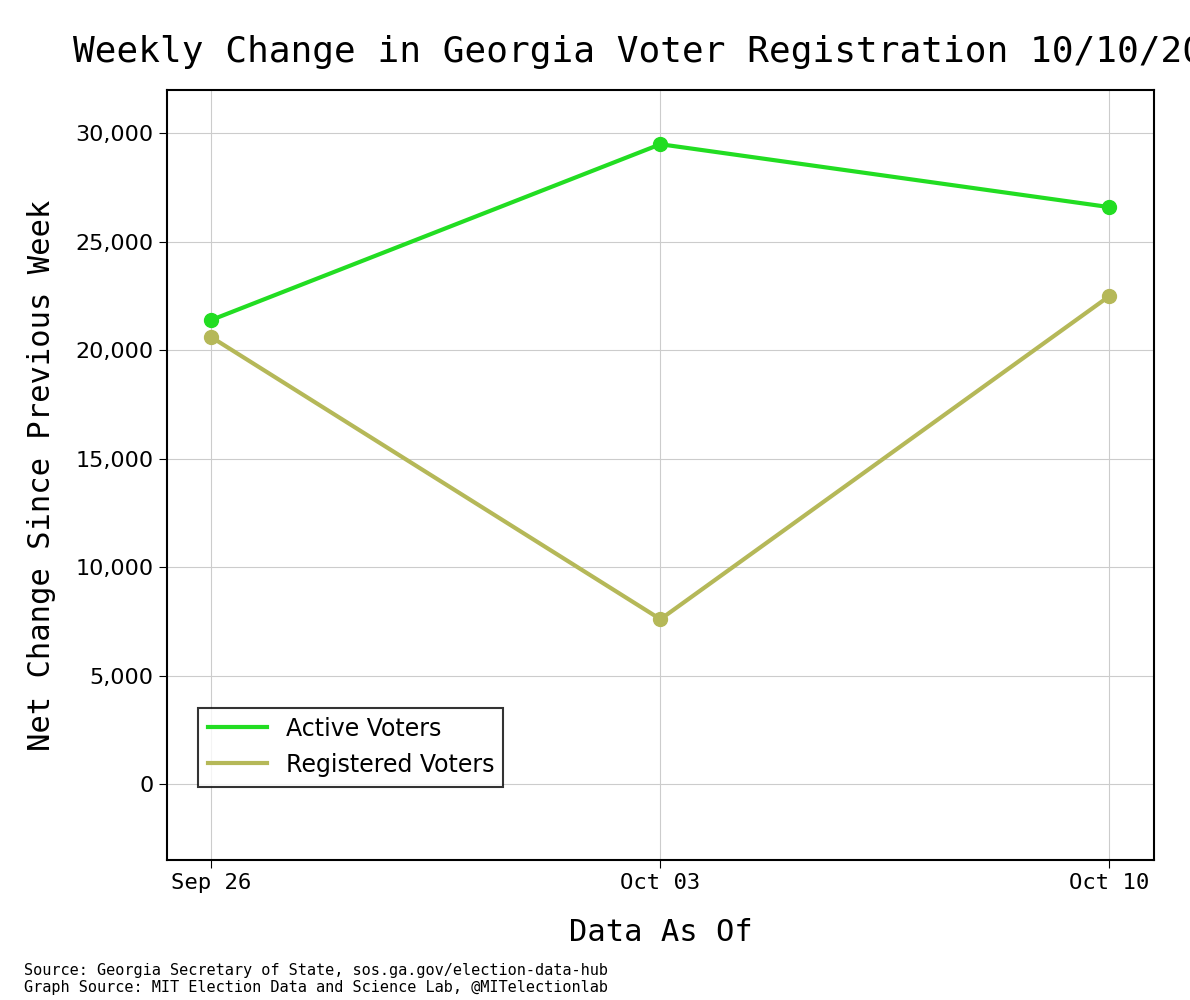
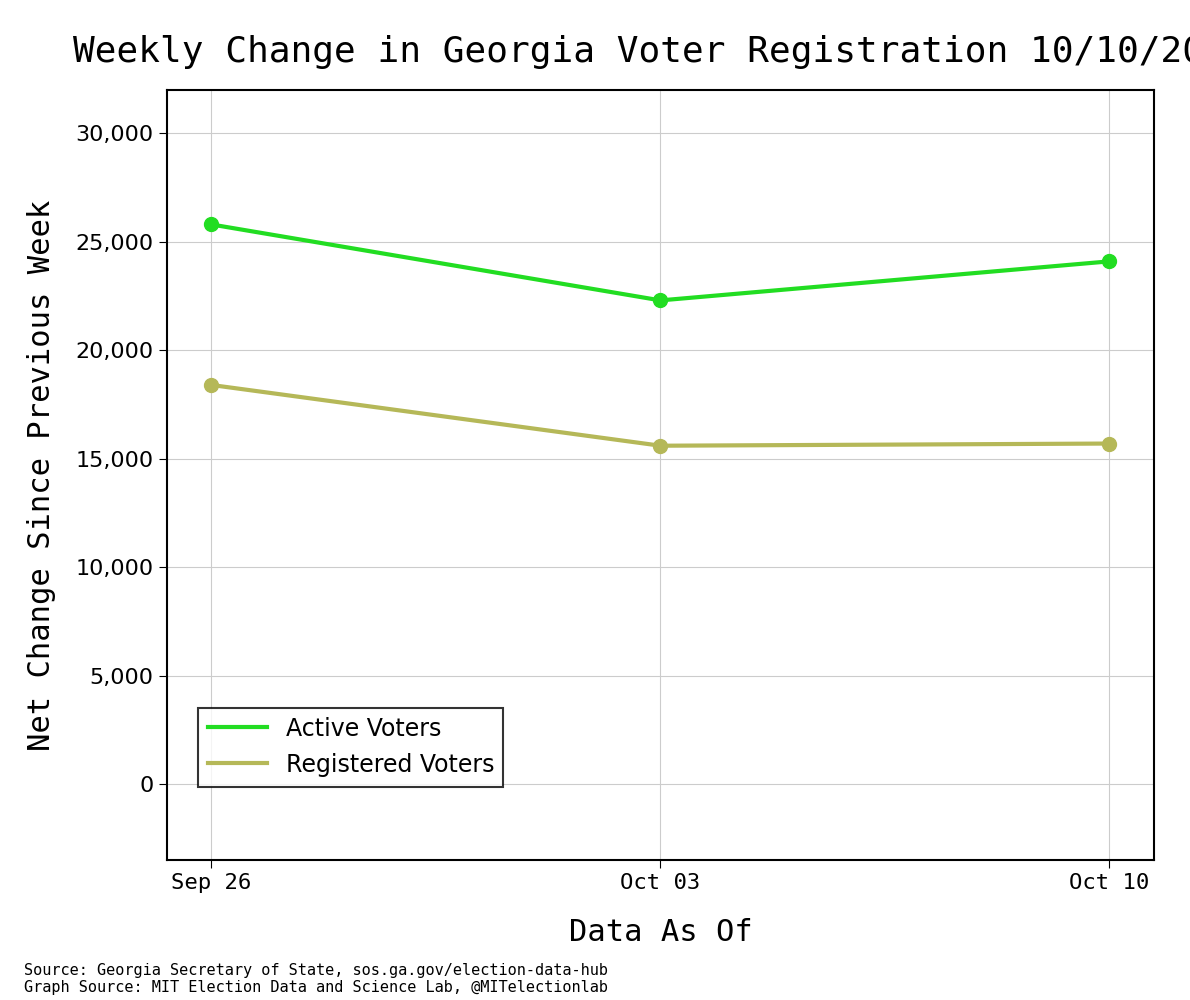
Active Voters/Sep 26: 21,400 -> 25,800
Registered Voters/Sep 26: 20,600 -> 18,400
Active Voters/Oct 03: 29,500 -> 22,300
Registered Voters/Oct 03: 7,600 -> 15,600
Active Voters/Oct 10: 26,600 -> 24,100
Registered Voters/Oct 10: 22,500 -> 15,700
